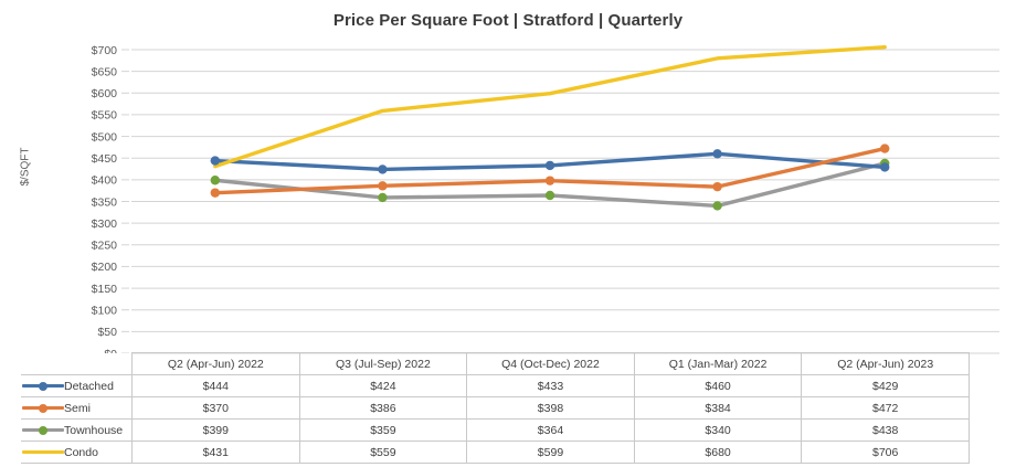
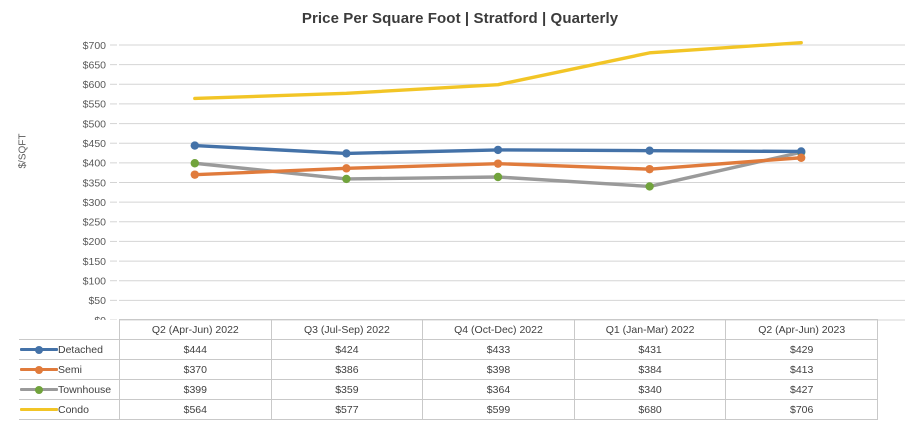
Condo/Q2 (Apr-Jun) 2022: $431 -> $564
Condo/Q3 (Jul-Sep) 2022: $559 -> $577
Detached/Q1 (Jan-Mar) 2022: $460 -> $431
Semi/Q2 (Apr-Jun) 2023: $472 -> $413
Townhouse/Q2 (Apr-Jun) 2023: $438 -> $427
